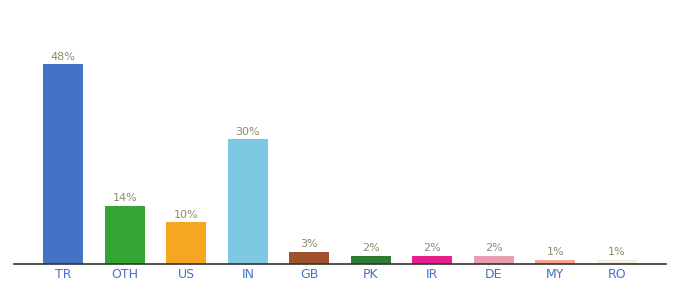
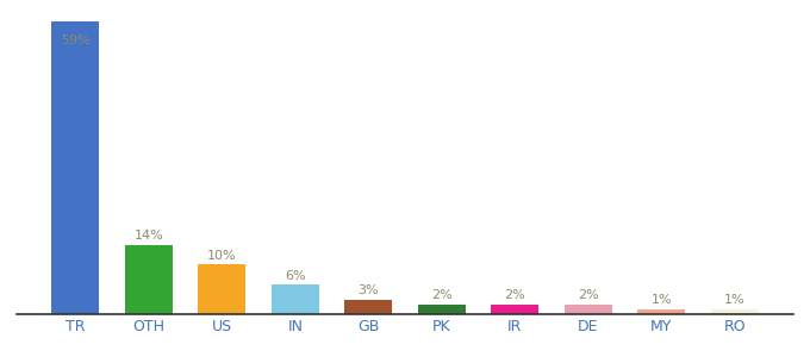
TR: 48% -> 59%
IN: 30% -> 6%
